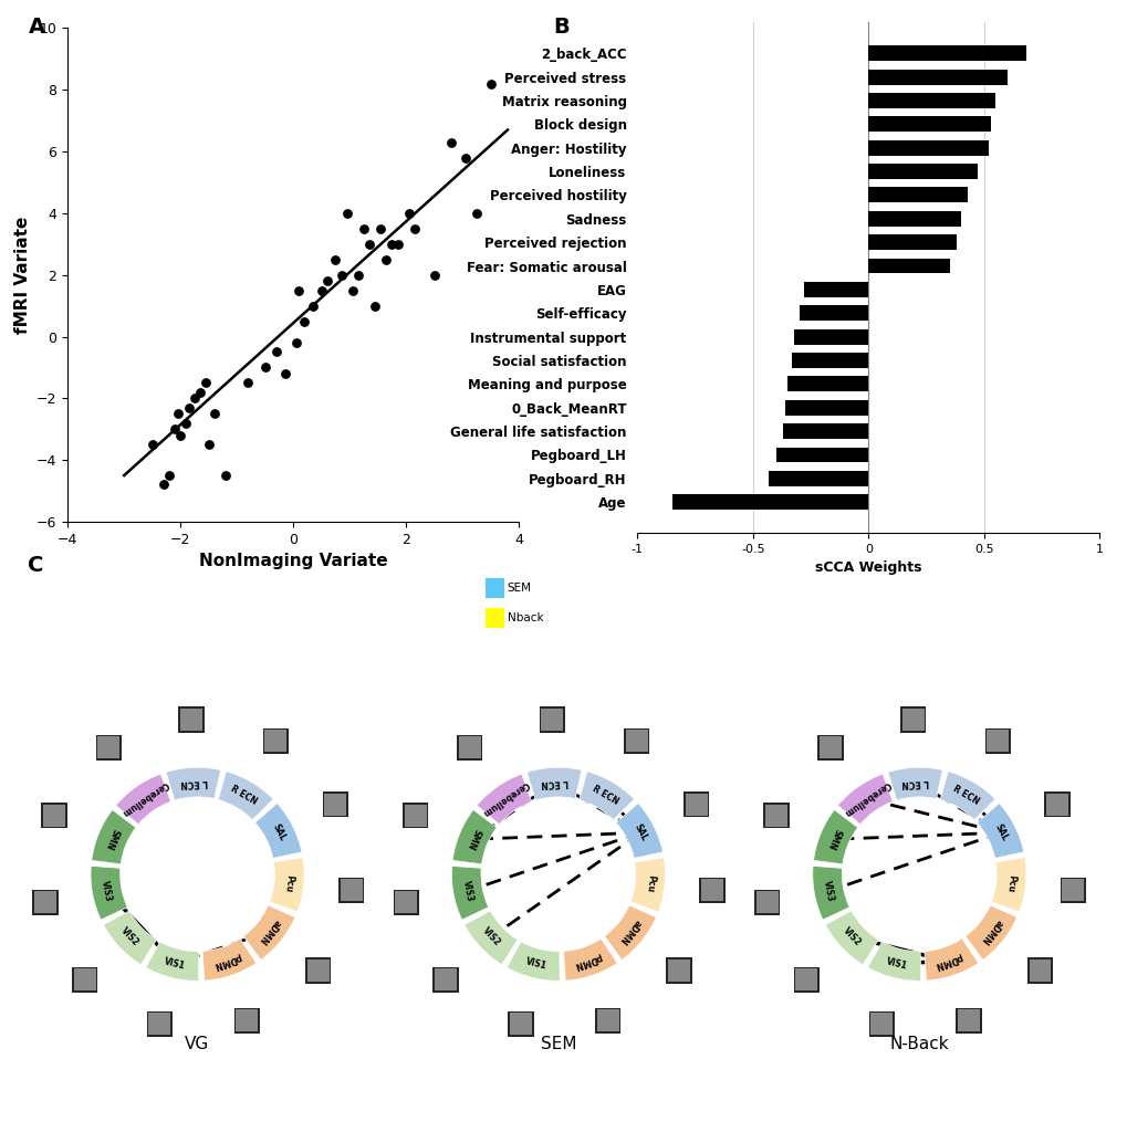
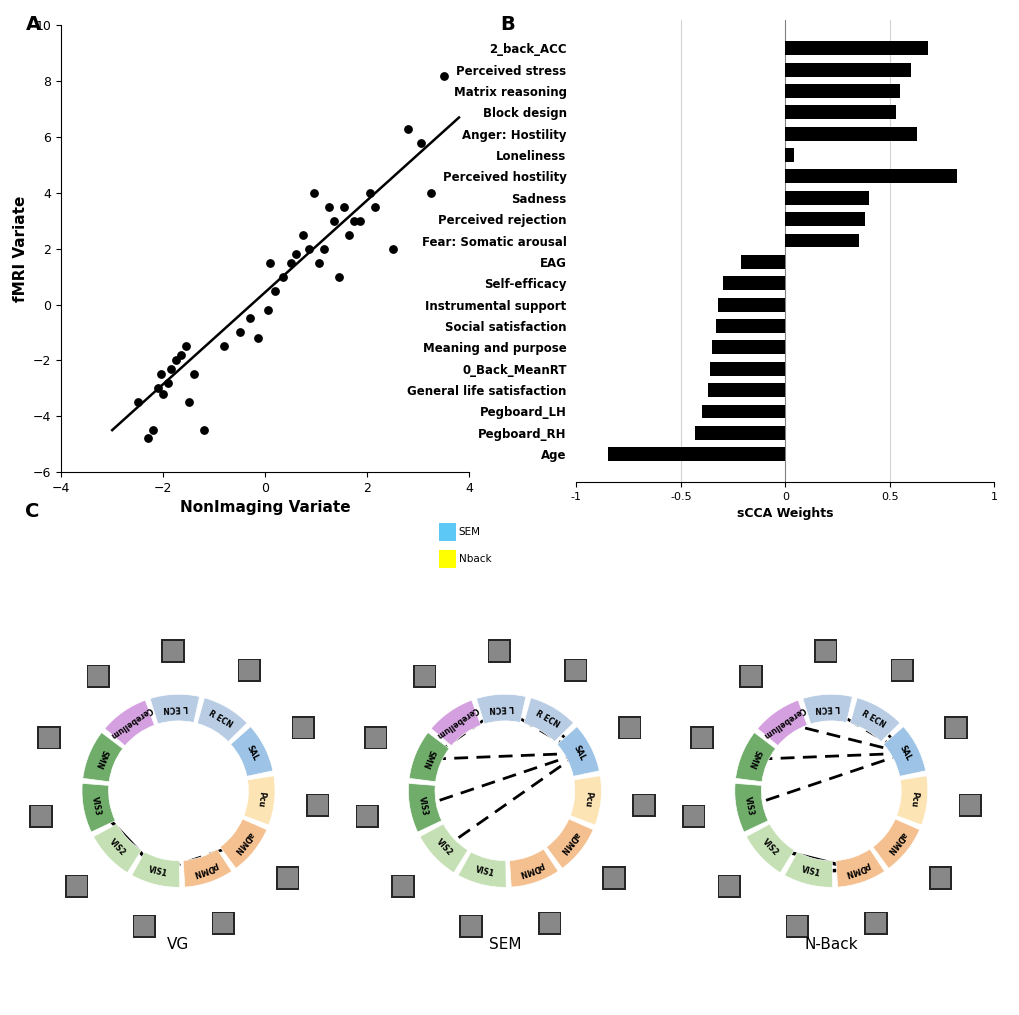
Anger: Hostility: 0.52 -> 0.63
Loneliness: 0.47 -> 0.04
Perceived hostility: 0.43 -> 0.82
EAG: -0.28 -> -0.21
